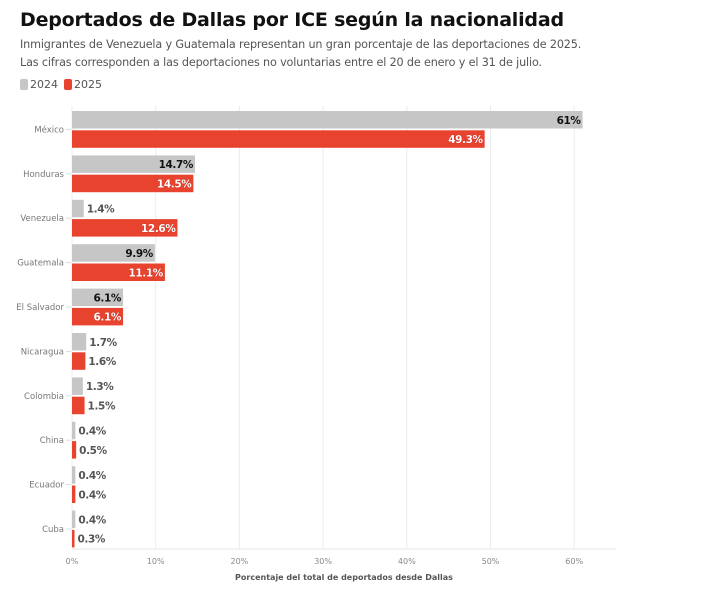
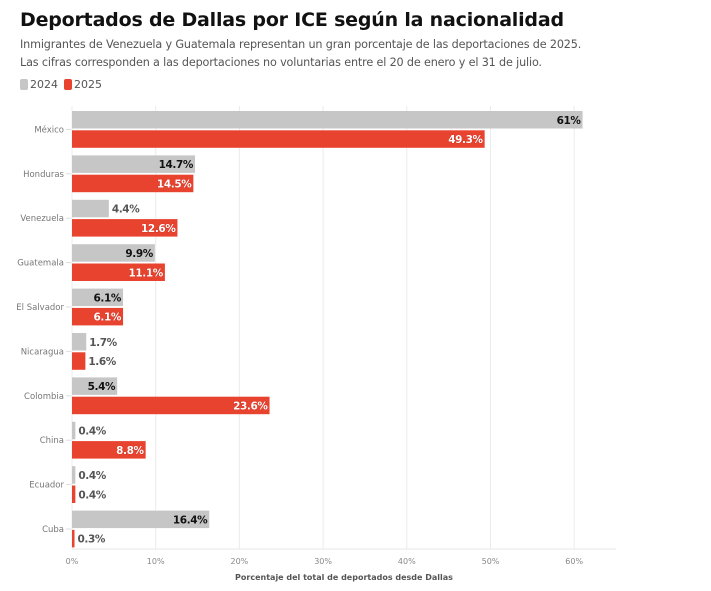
2024/Venezuela: 1.4% -> 4.4%
2024/Colombia: 1.3% -> 5.4%
2025/Colombia: 1.5% -> 23.6%
2025/China: 0.5% -> 8.8%
2024/Cuba: 0.4% -> 16.4%
